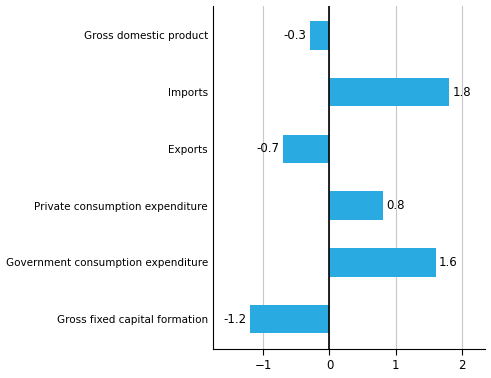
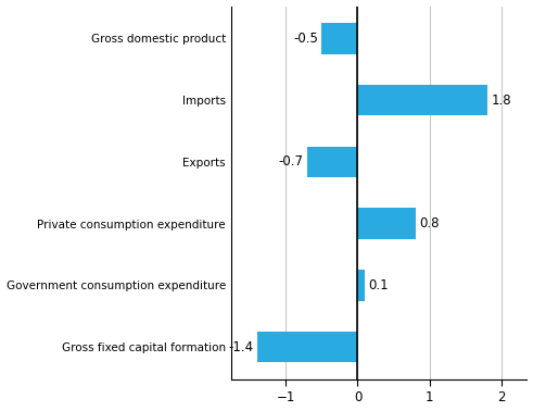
Gross domestic product: -0.3 -> -0.5
Government consumption expenditure: 1.6 -> 0.1
Gross fixed capital formation: -1.2 -> -1.4
